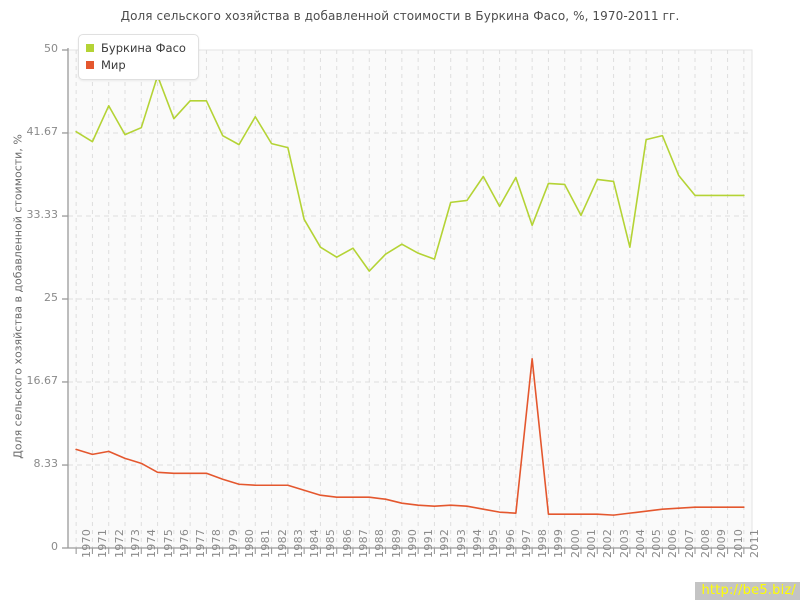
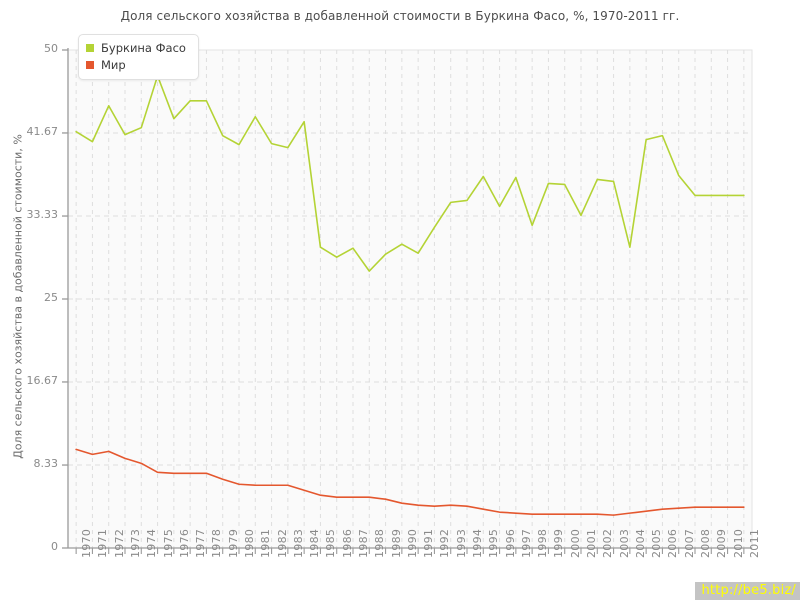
Буркина Фасо/1984: 33 -> 43
Буркина Фасо/1992: 29 -> 32
Мир/1998: 19 -> 3
